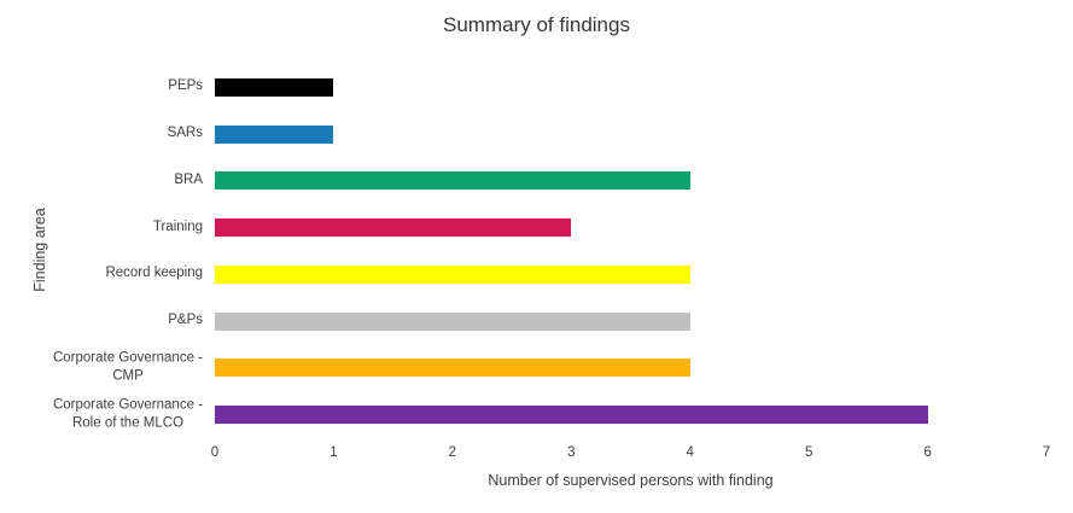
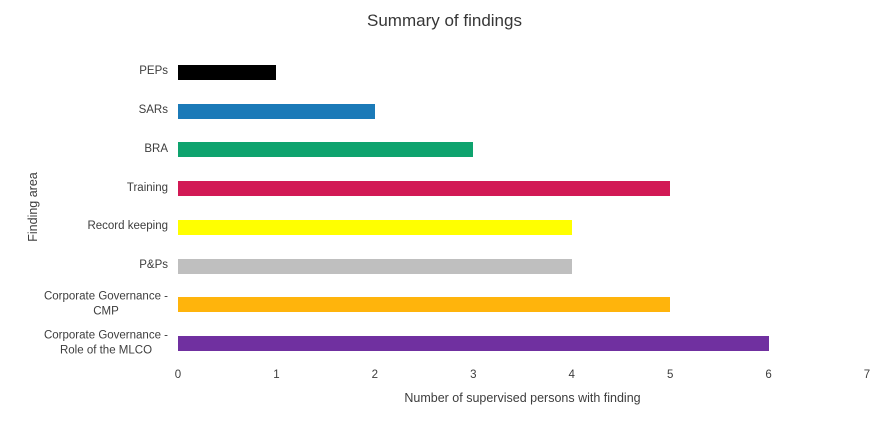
SARs: 1 -> 2
BRA: 4 -> 3
Training: 3 -> 5
Corporate Governance - CMP: 4 -> 5
